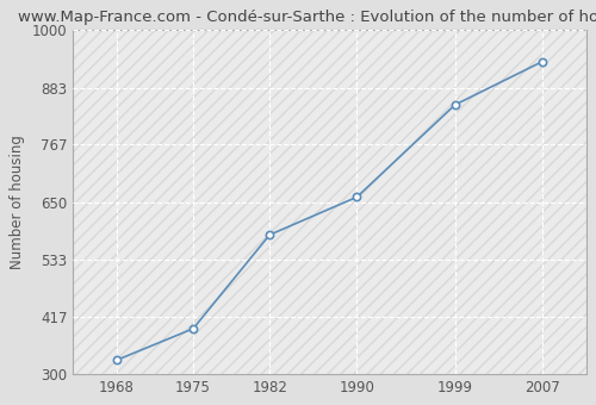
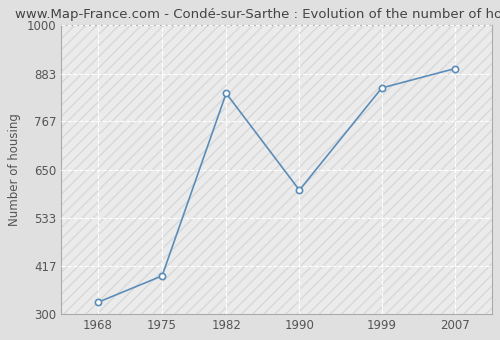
1982: 583 -> 835
1990: 660 -> 600
2007: 936 -> 895
